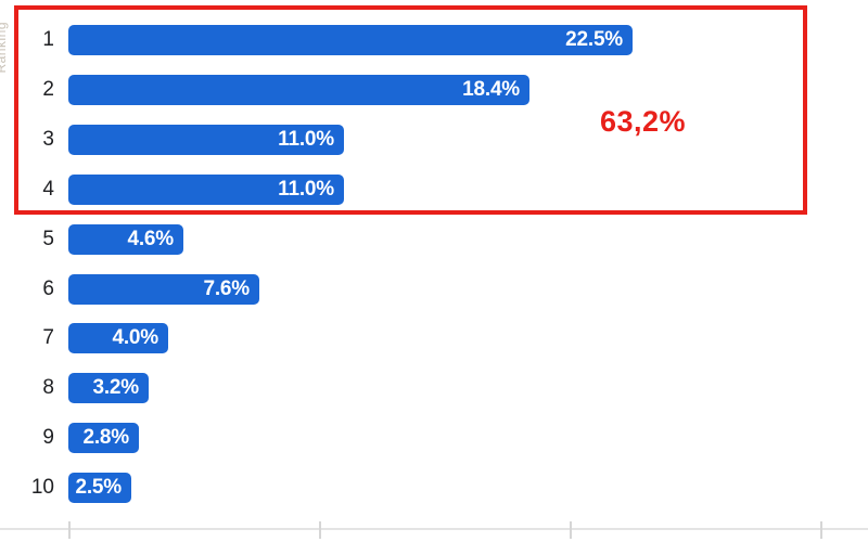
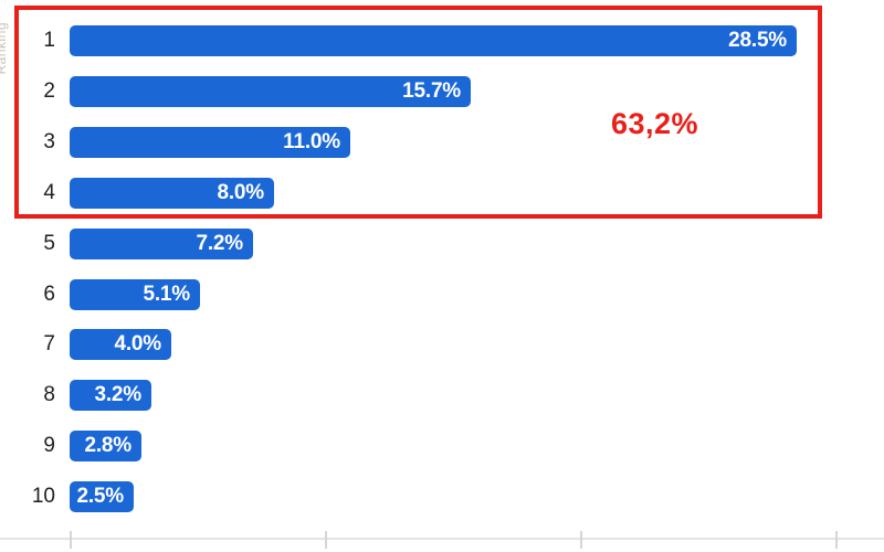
1: 22.5% -> 28.5%
2: 18.4% -> 15.7%
4: 11.0% -> 8.0%
5: 4.6% -> 7.2%
6: 7.6% -> 5.1%
